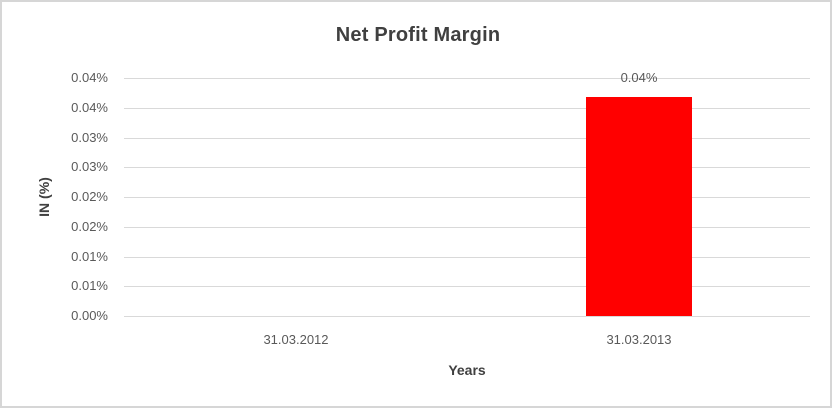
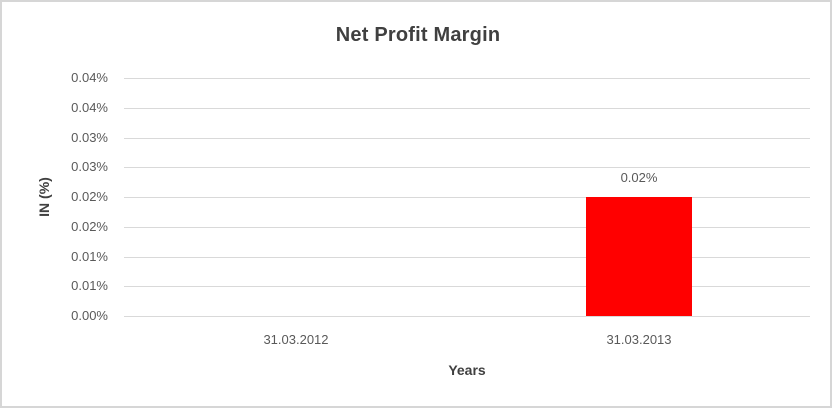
31.03.2013: 0.04% -> 0.02%
